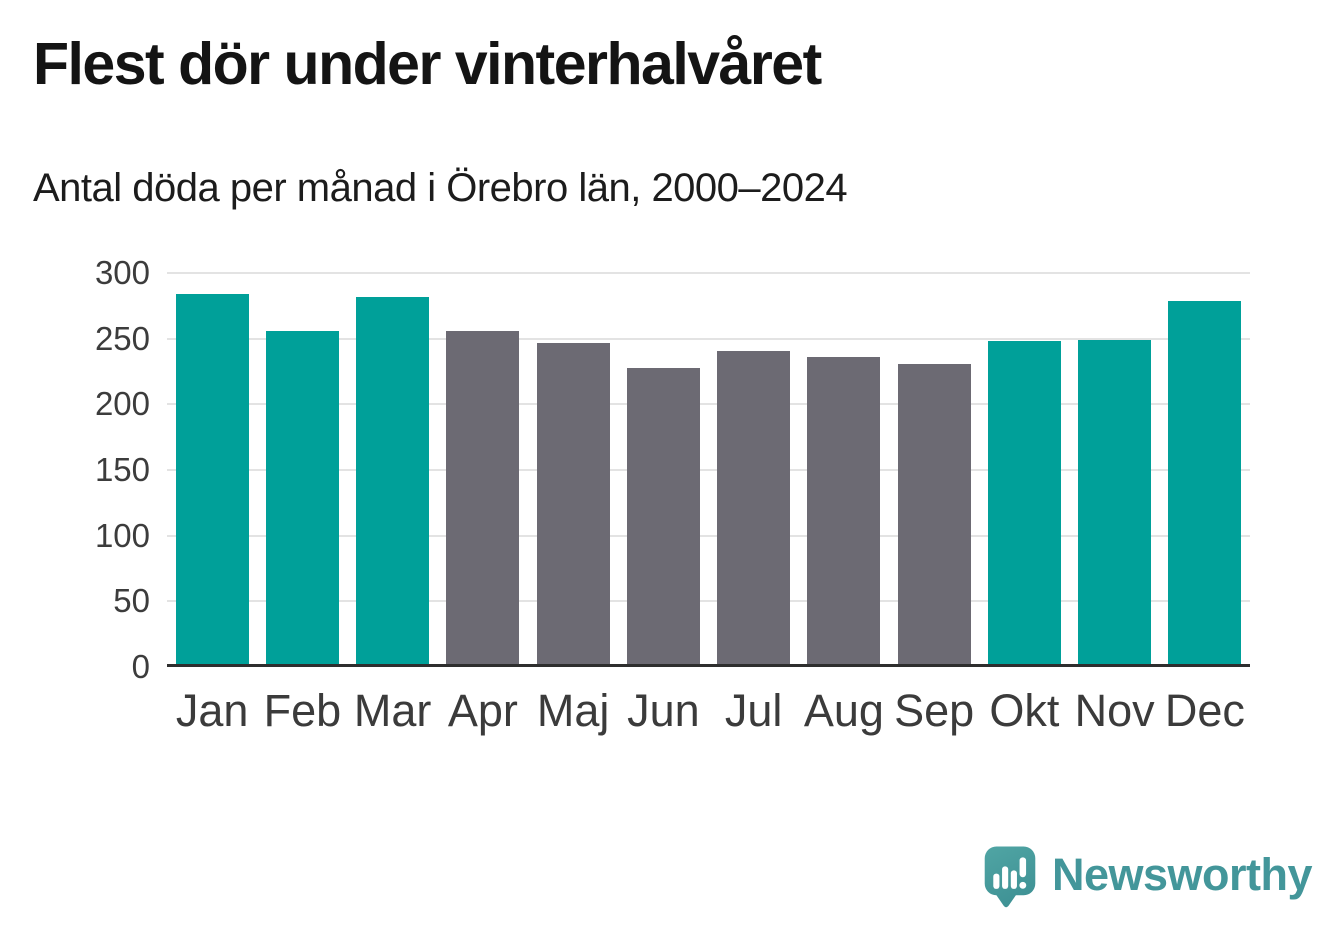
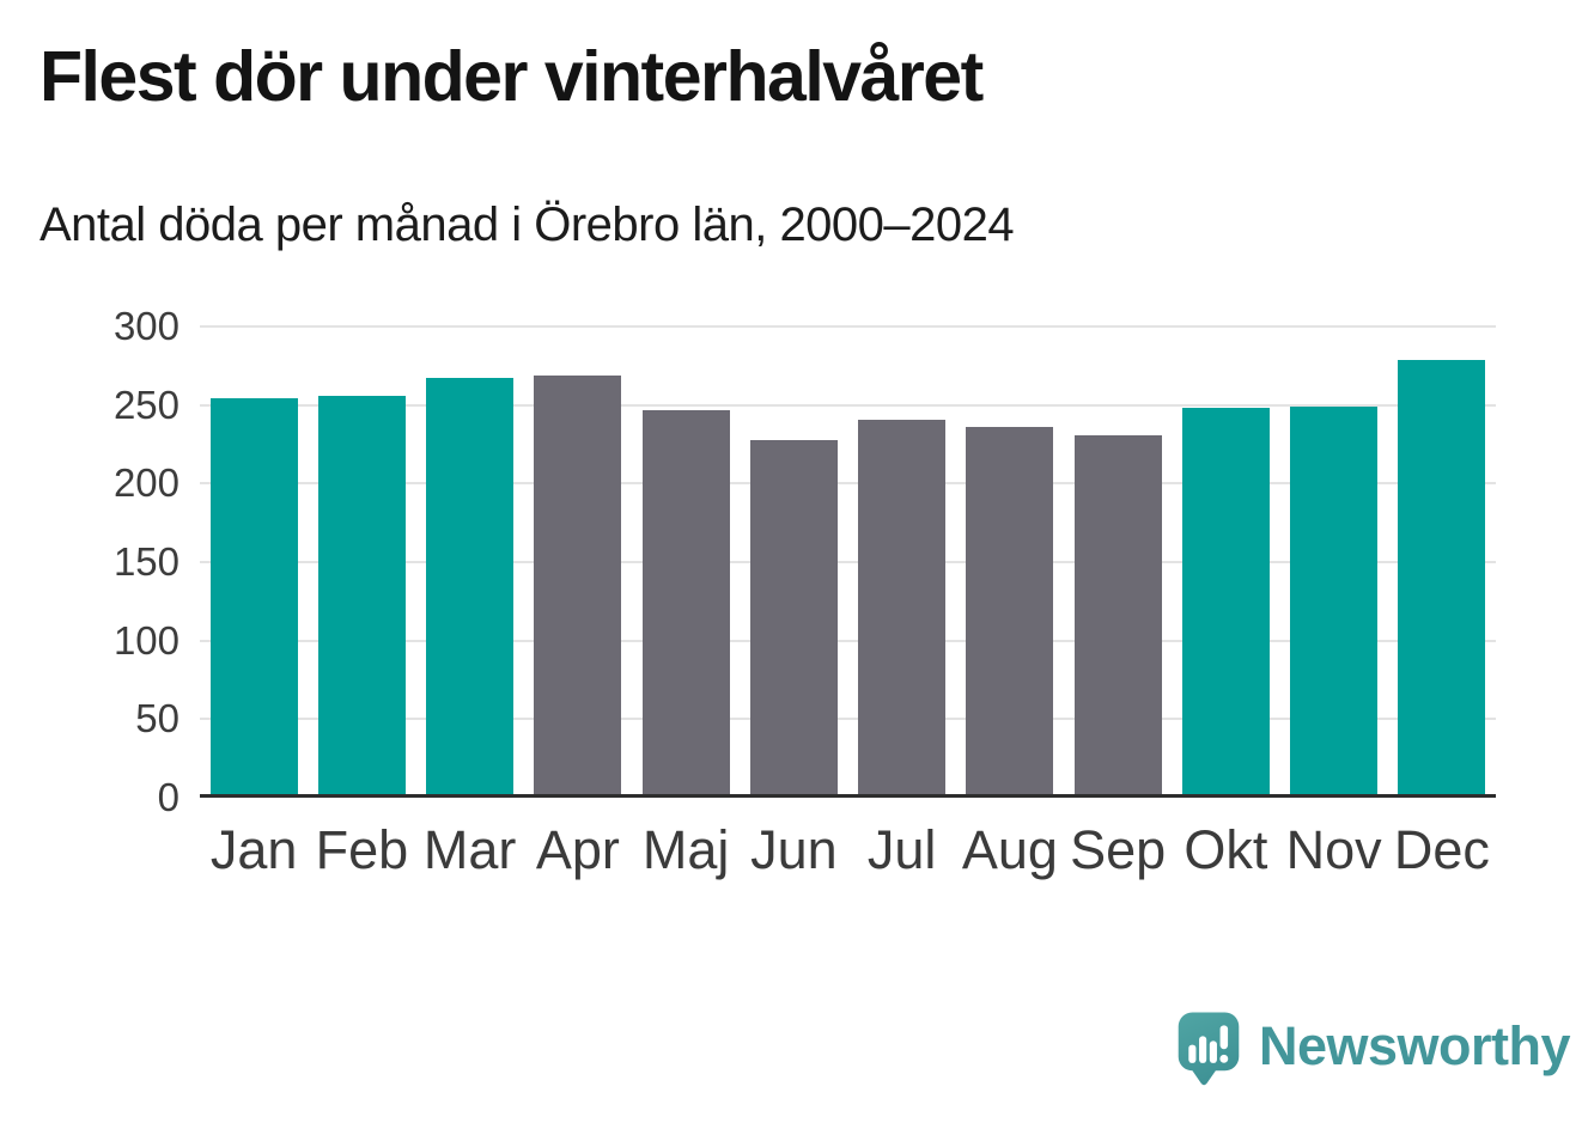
Jan: 284 -> 254
Mar: 282 -> 267
Apr: 256 -> 269
